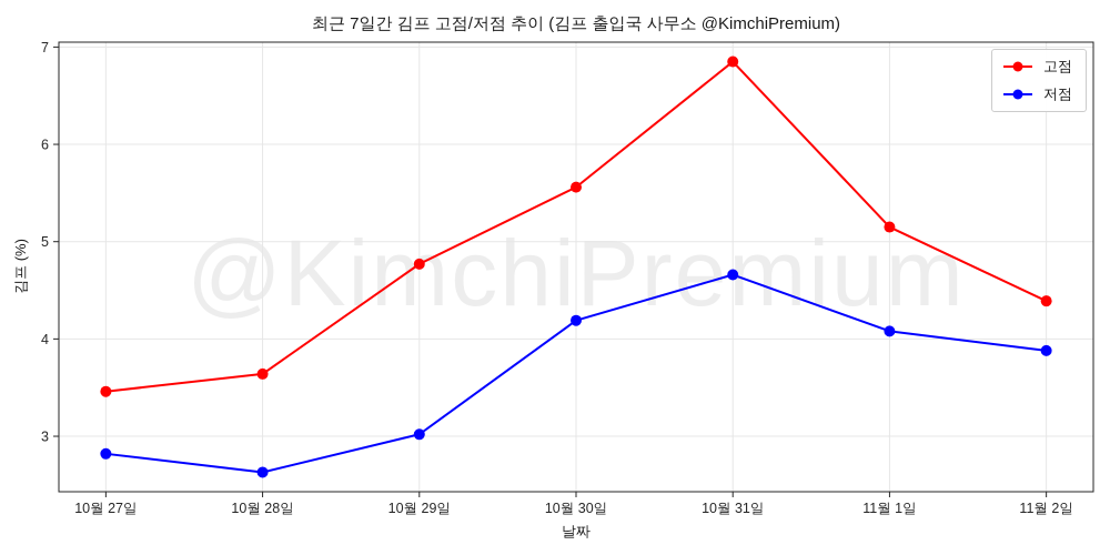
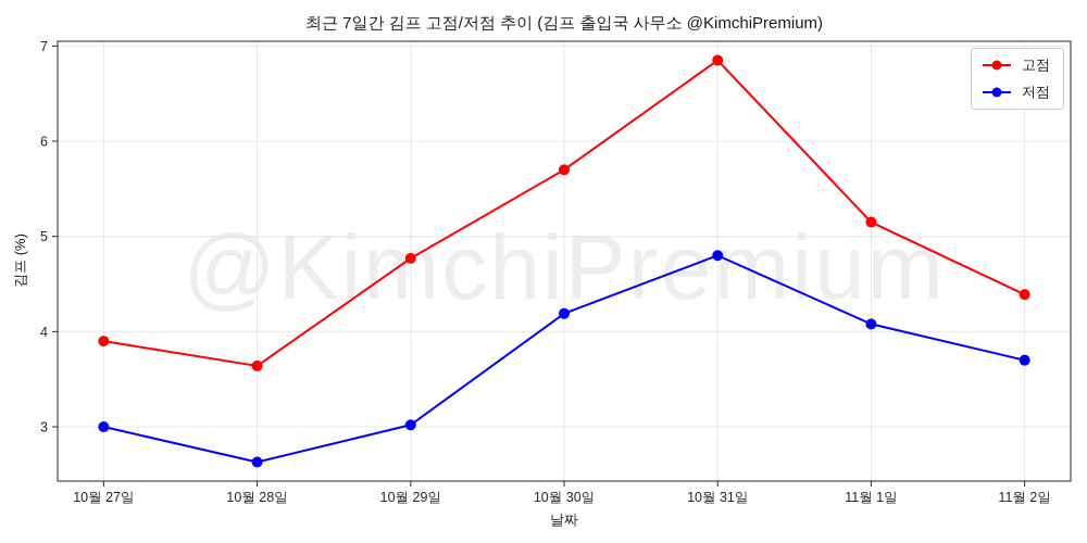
고점/10월 27일: 3.5 -> 3.9
저점/10월 27일: 2.8 -> 3.0
고점/10월 30일: 5.6 -> 5.7
저점/10월 31일: 4.7 -> 4.8
저점/11월 2일: 3.9 -> 3.7
